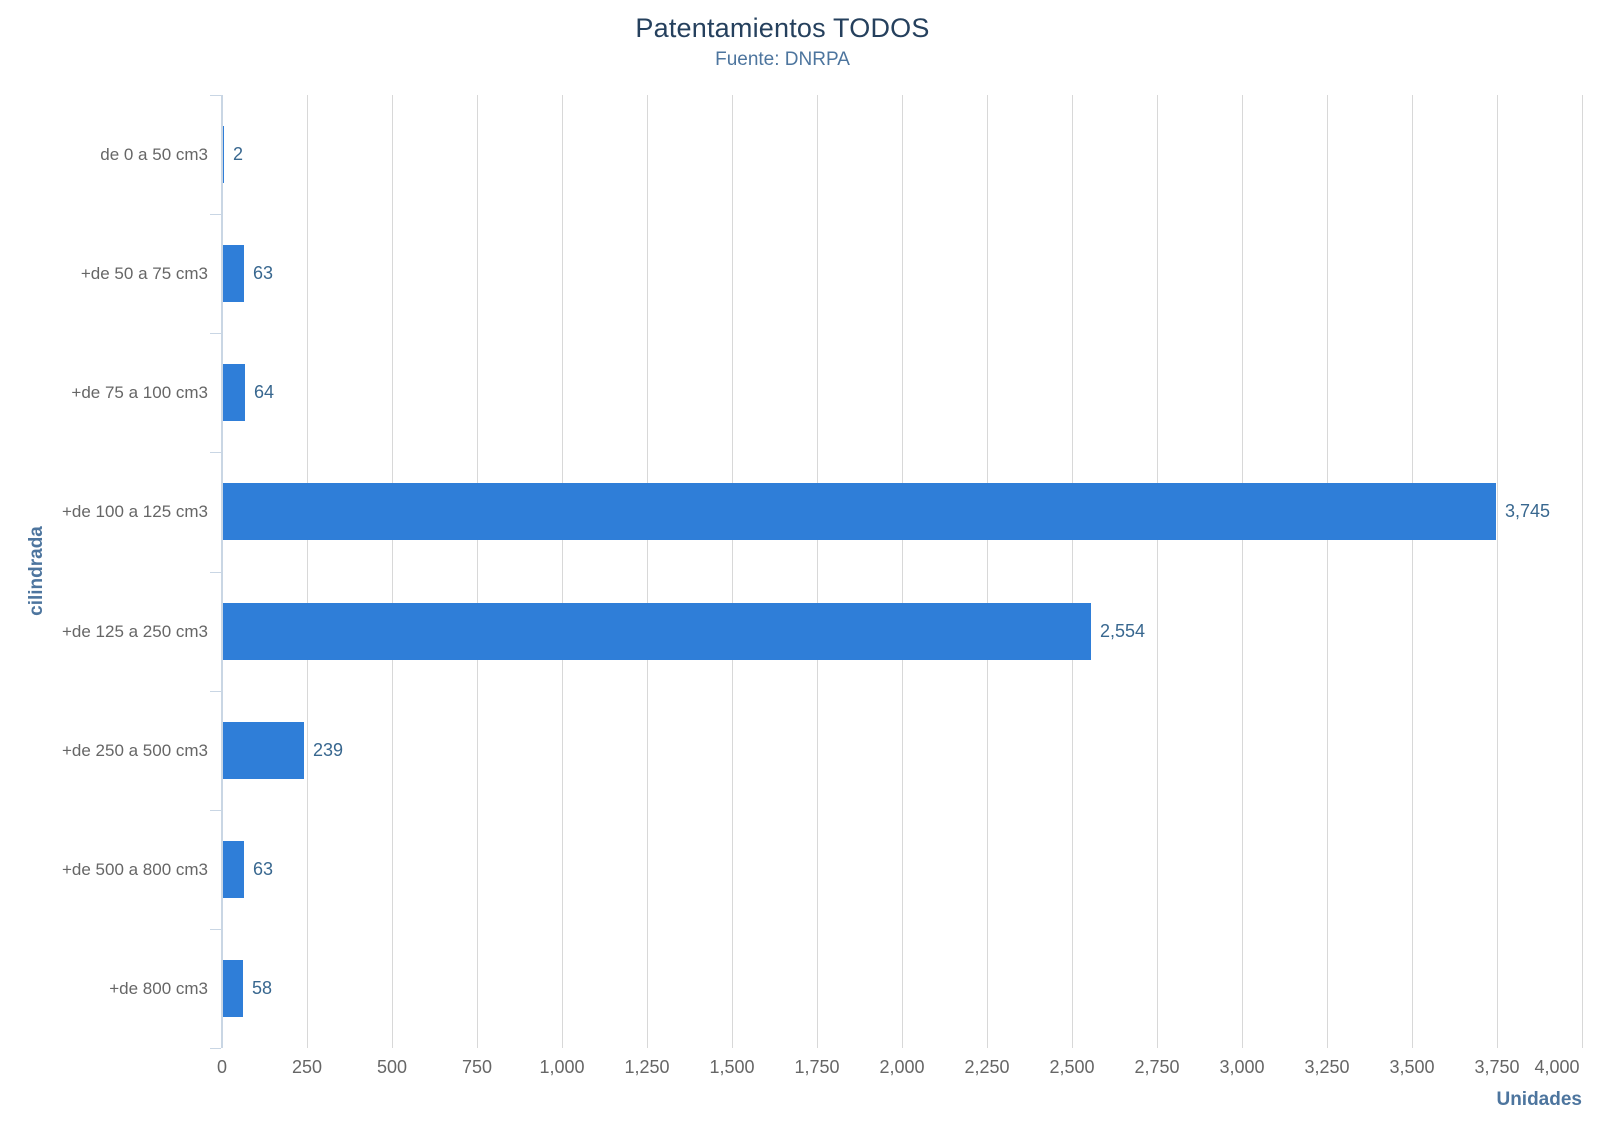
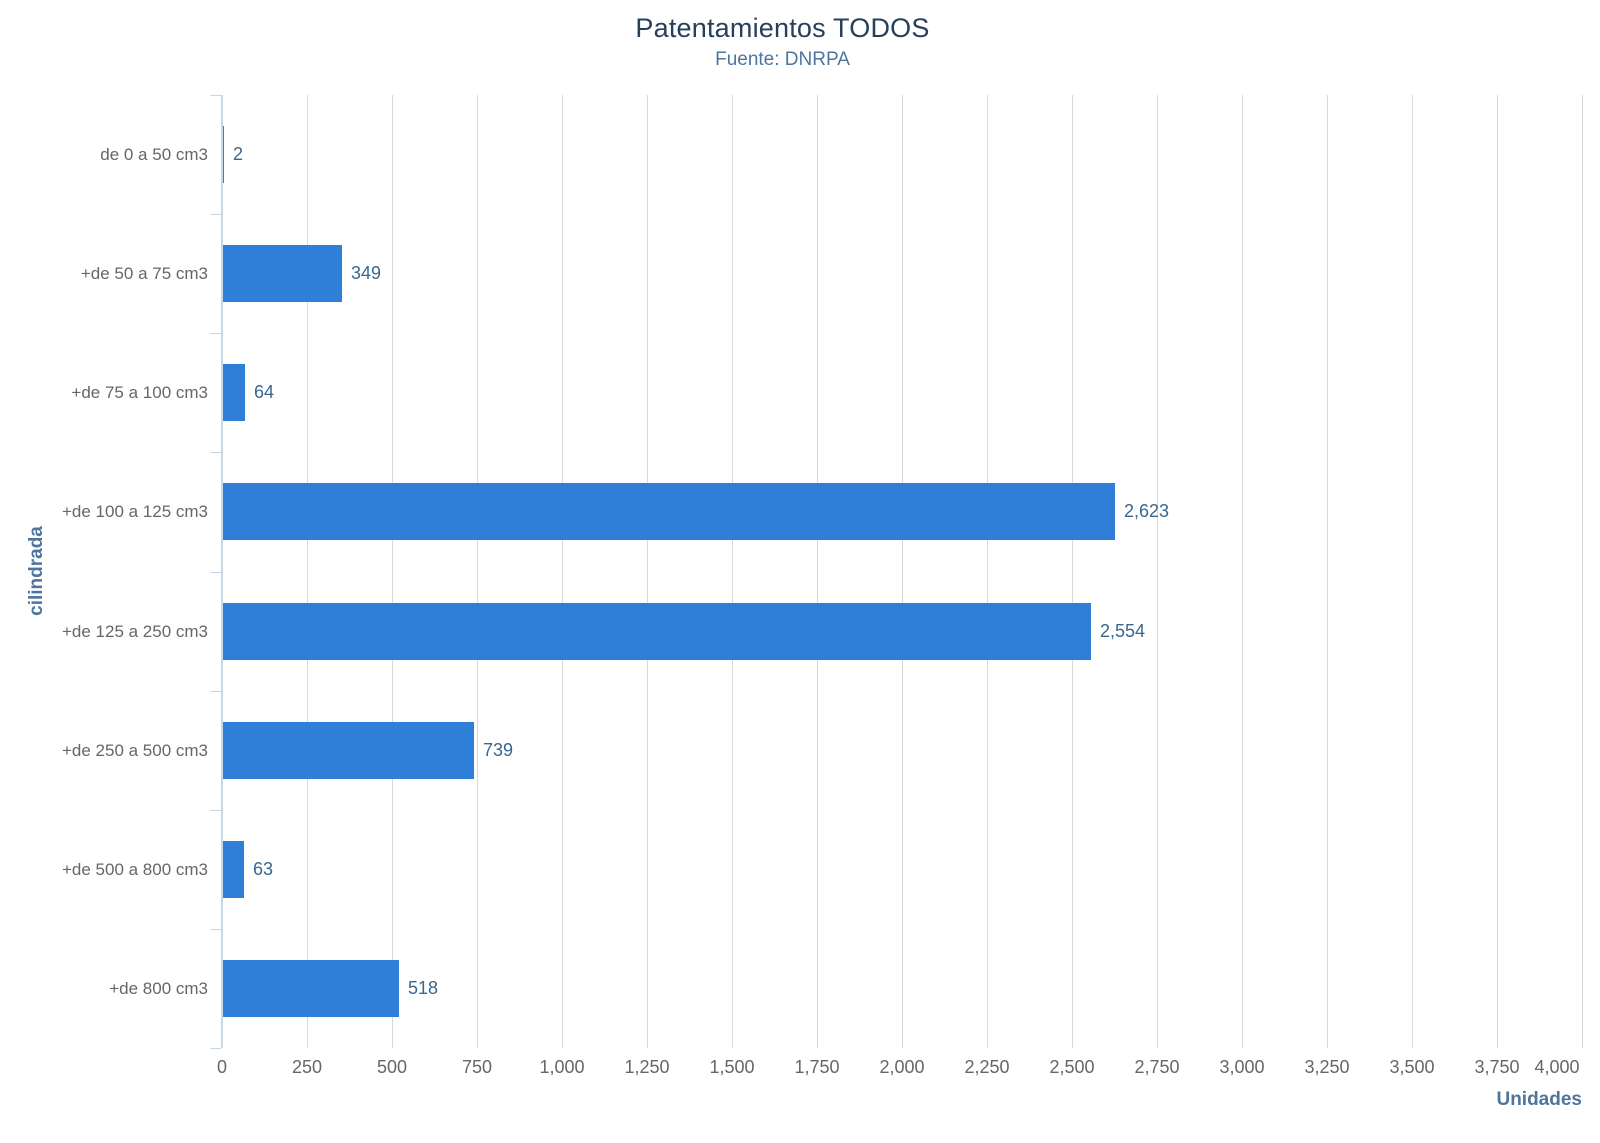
+de 50 a 75 cm3: 63 -> 349
+de 100 a 125 cm3: 3,745 -> 2,623
+de 250 a 500 cm3: 239 -> 739
+de 800 cm3: 58 -> 518
